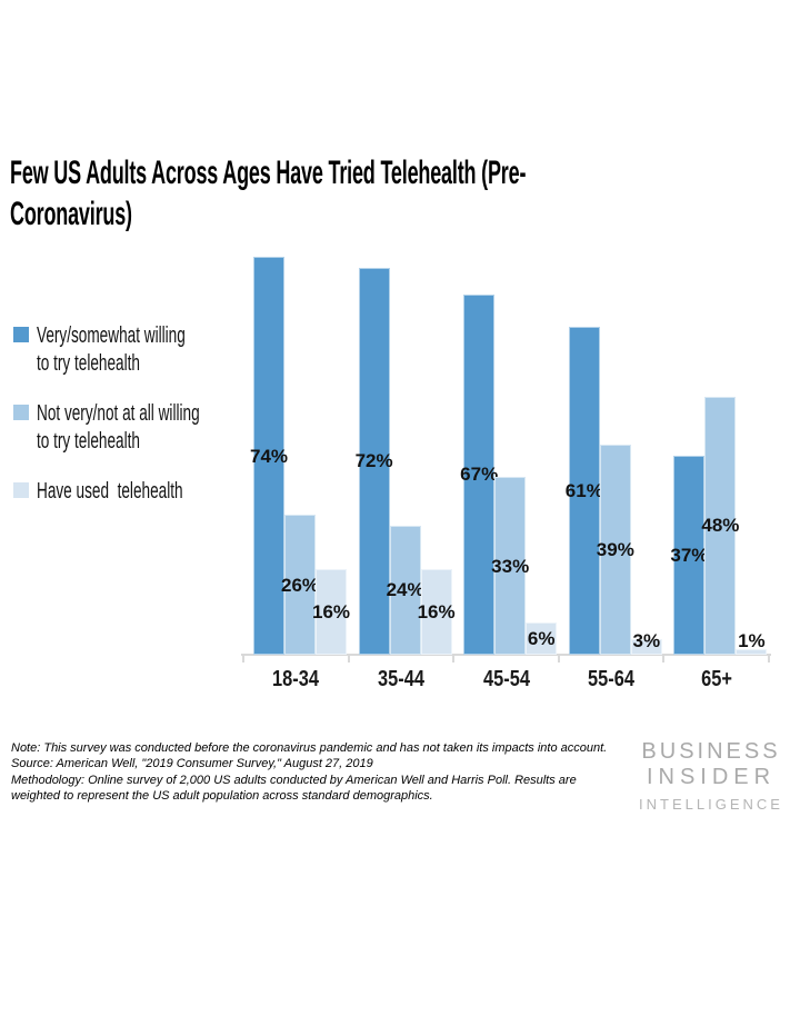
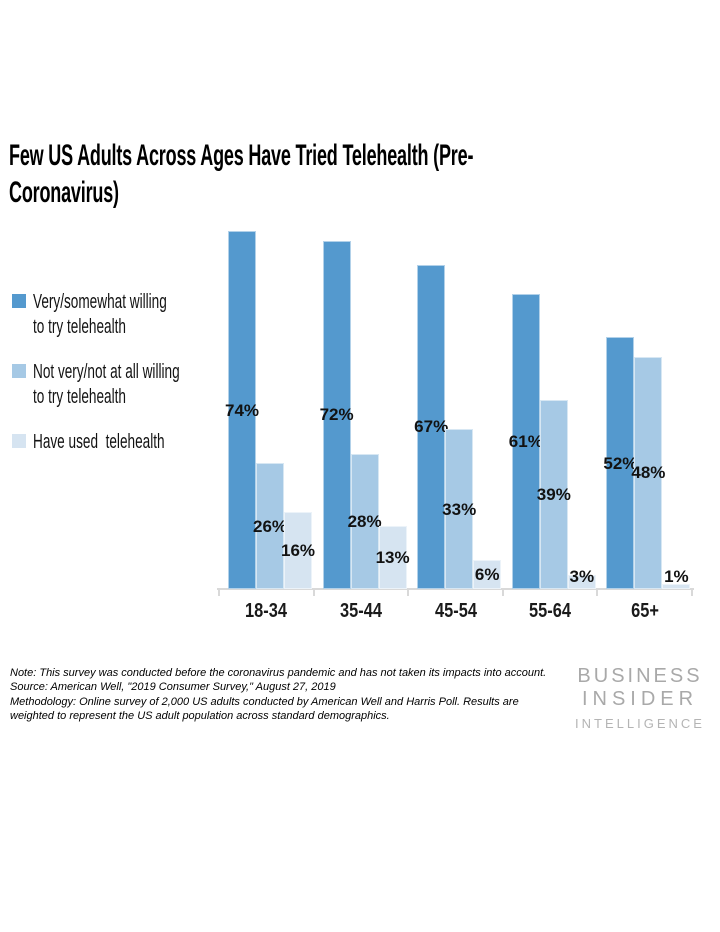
Not very/not at all willing to try telehealth/35-44: 24% -> 28%
Have used telehealth/35-44: 16% -> 13%
Very/somewhat willing to try telehealth/65+: 37% -> 52%
